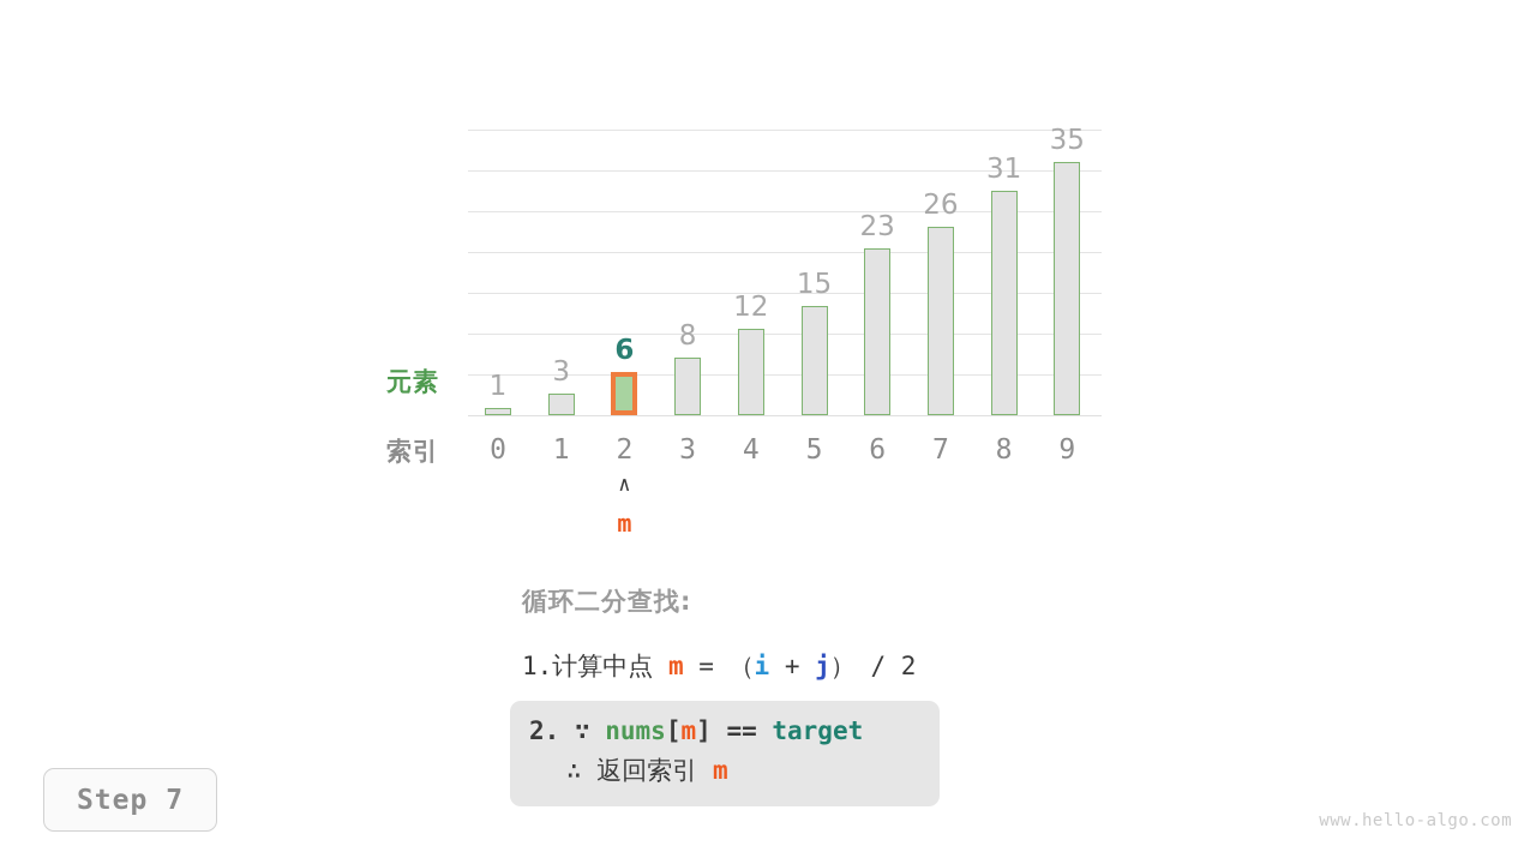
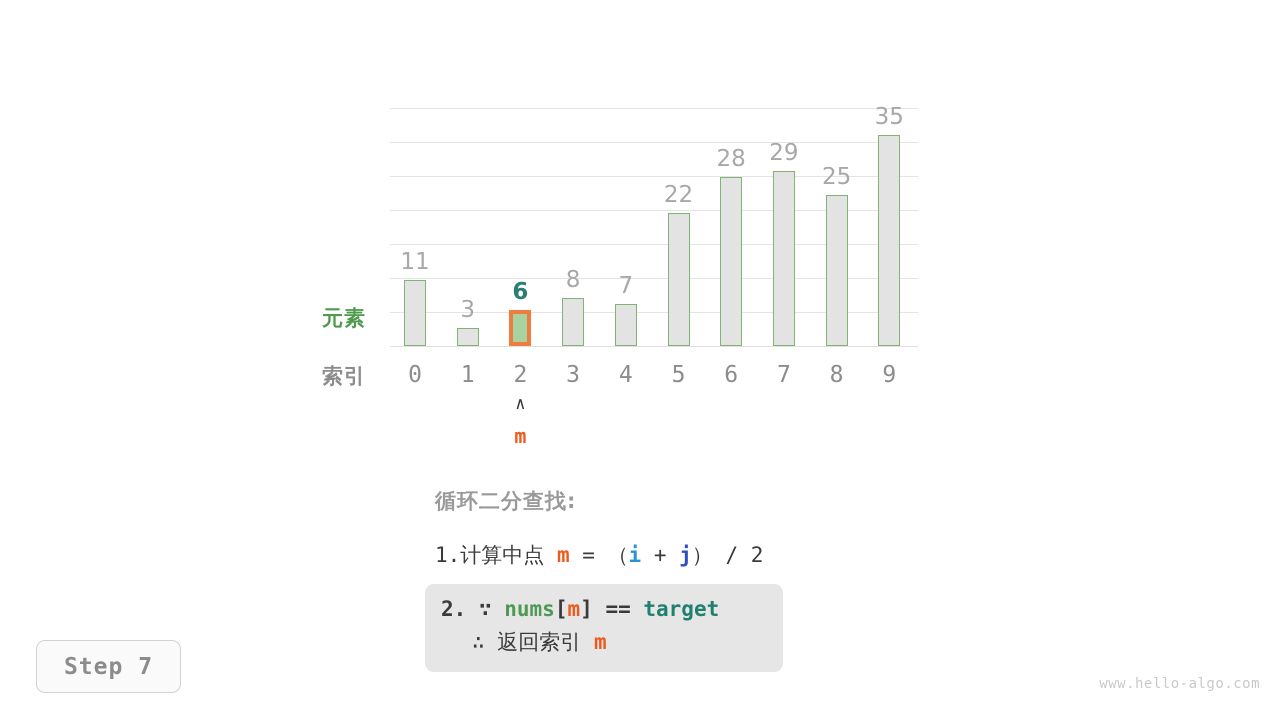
0: 1 -> 11
4: 12 -> 7
5: 15 -> 22
6: 23 -> 28
7: 26 -> 29
8: 31 -> 25
